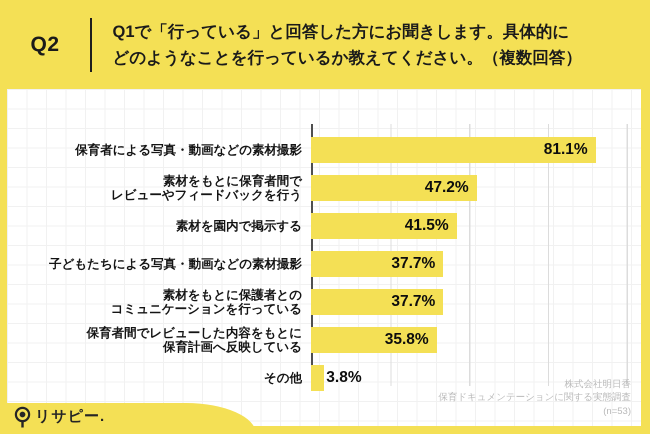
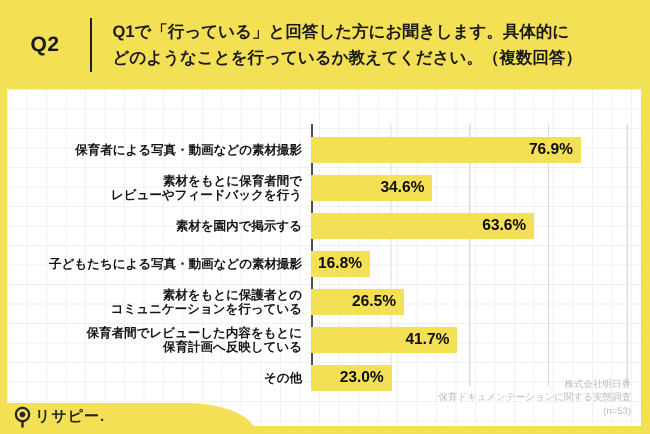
保育者による写真・動画などの素材撮影: 81.1% -> 76.9%
素材をもとに保育者間で レビューやフィードバックを行う: 47.2% -> 34.6%
素材を園内で掲示する: 41.5% -> 63.6%
子どもたちによる写真・動画などの素材撮影: 37.7% -> 16.8%
素材をもとに保護者との コミュニケーションを行っている: 37.7% -> 26.5%
保育者間でレビューした内容をもとに 保育計画へ反映している: 35.8% -> 41.7%
その他: 3.8% -> 23.0%
